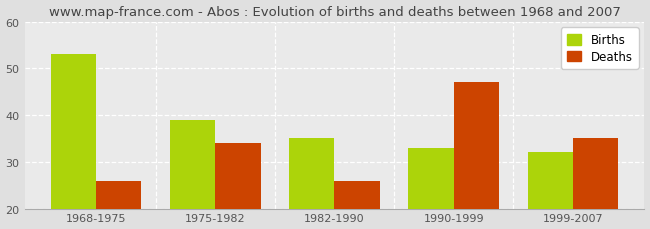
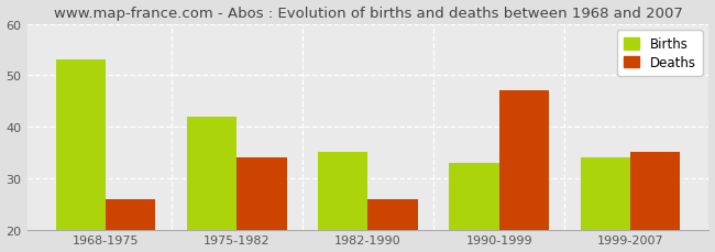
Births/1975-1982: 39 -> 42
Births/1999-2007: 32 -> 34
